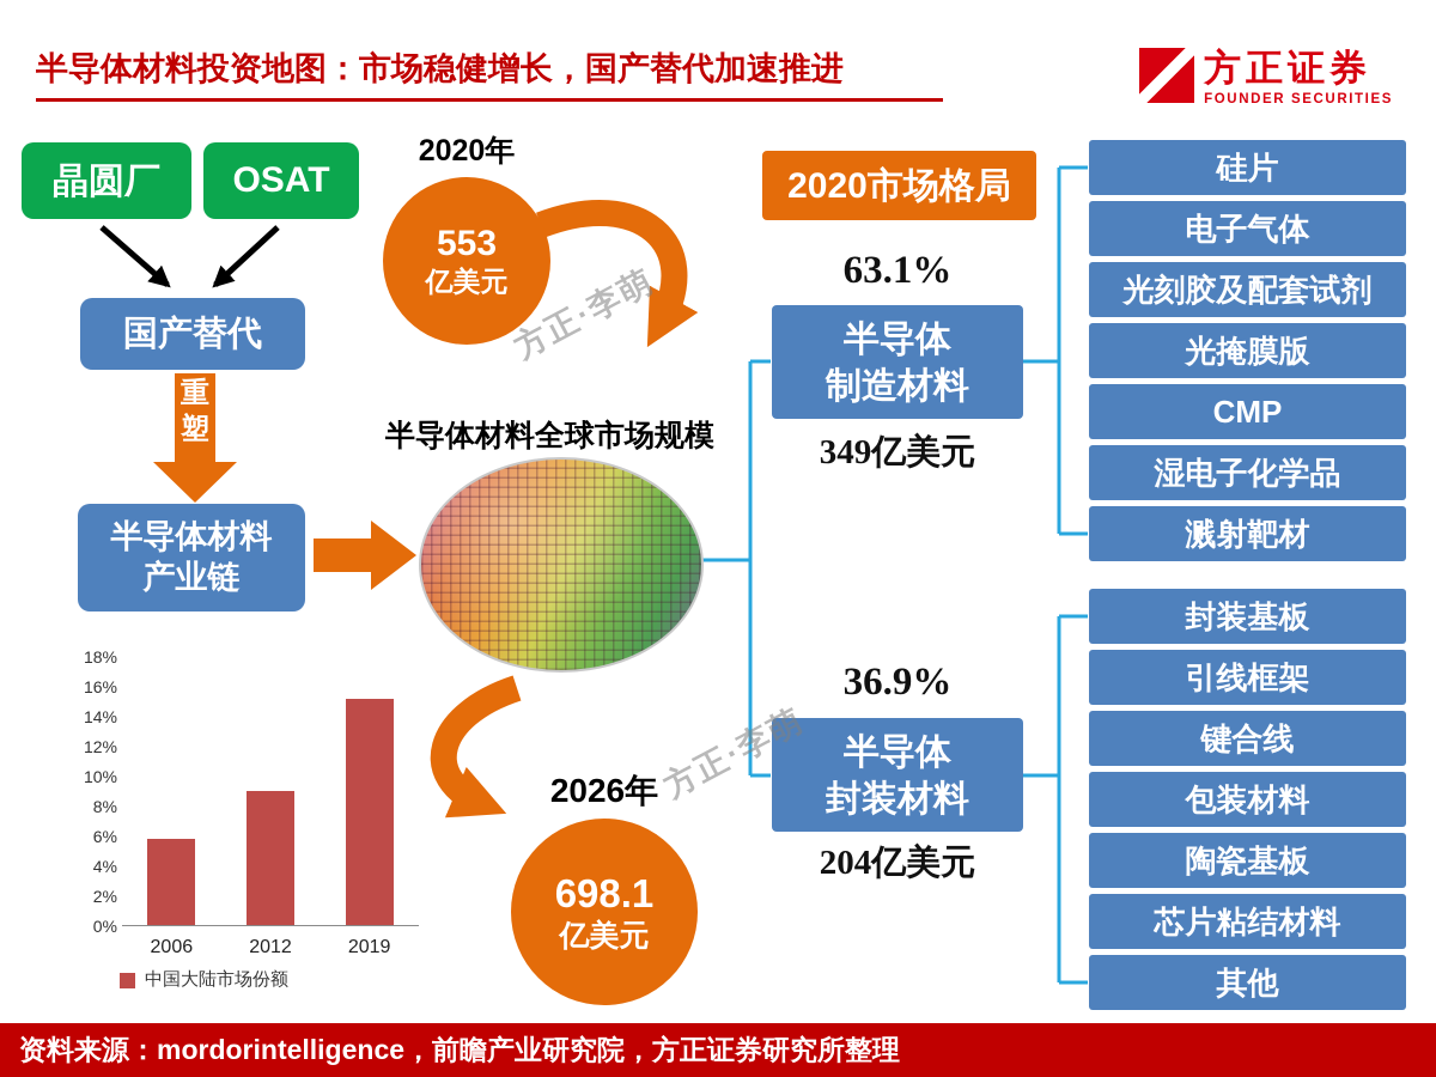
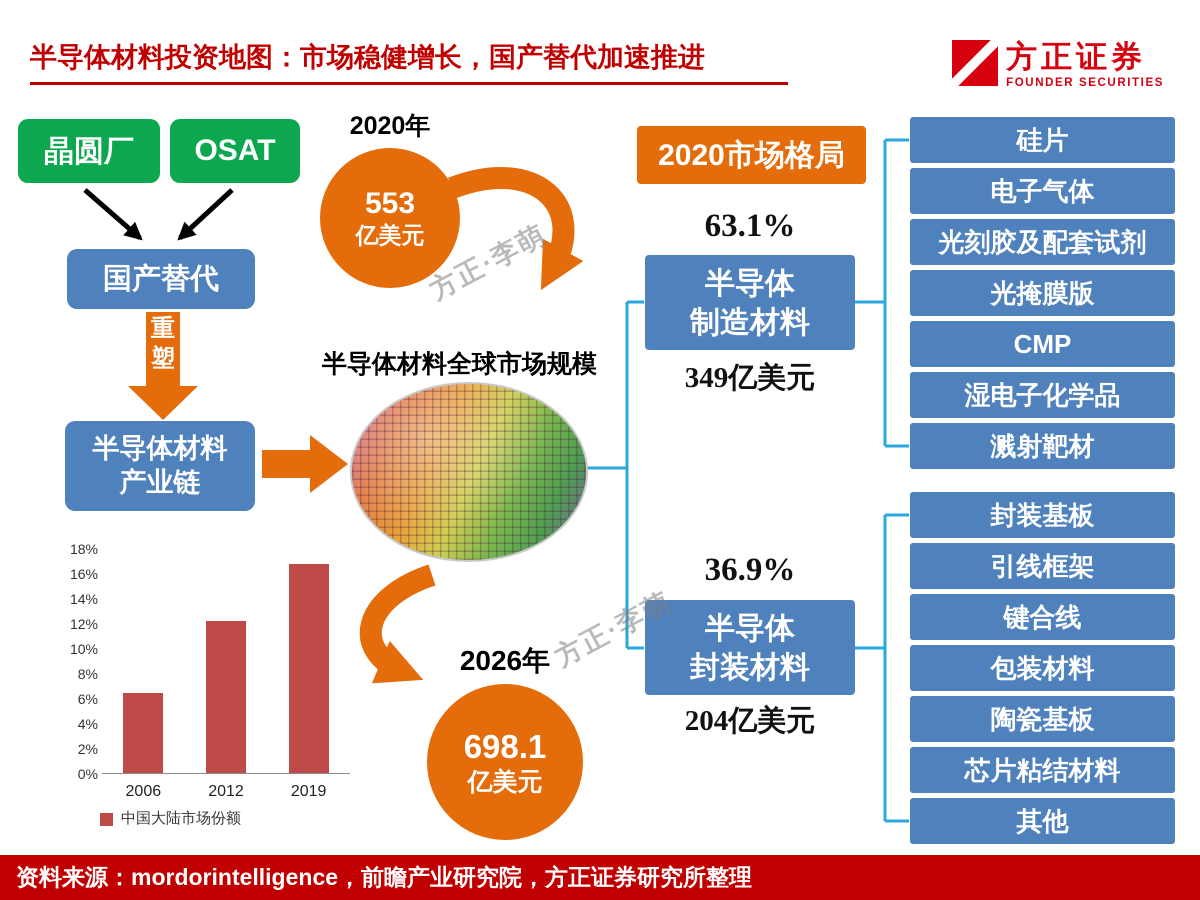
2006: 5.8% -> 6.4%
2012: 9.0% -> 12.2%
2019: 15.1% -> 16.7%
